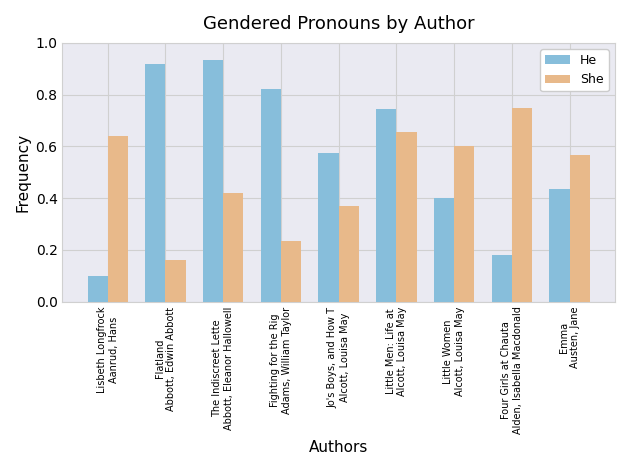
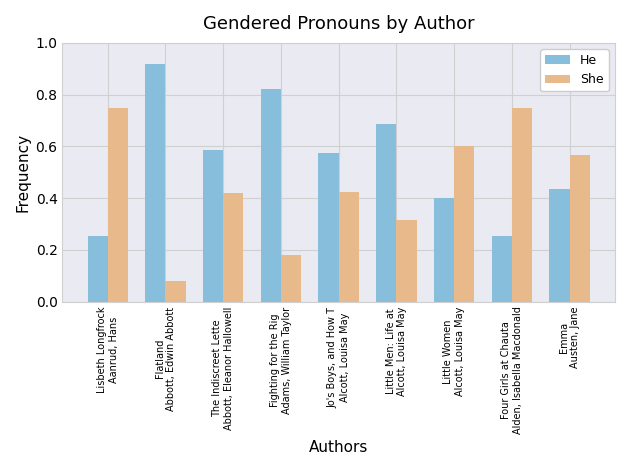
He/Lisbeth Longfrock Aanrud, Hans: 0.100 -> 0.255
She/Lisbeth Longfrock Aanrud, Hans: 0.640 -> 0.750
She/Flatland Abbott, Edwin Abbott: 0.160 -> 0.080
He/The Indiscreet Lette Abbott, Eleanor Hallowell: 0.935 -> 0.585
She/Fighting for the Rig Adams, William Taylor: 0.235 -> 0.180
She/Jo's Boys, and How T Alcott, Louisa May: 0.370 -> 0.425
He/Little Men: Life at Alcott, Louisa May: 0.745 -> 0.685
She/Little Men: Life at Alcott, Louisa May: 0.655 -> 0.315
He/Four Girls at Chauta Alden, Isabella Macdonald: 0.180 -> 0.255
